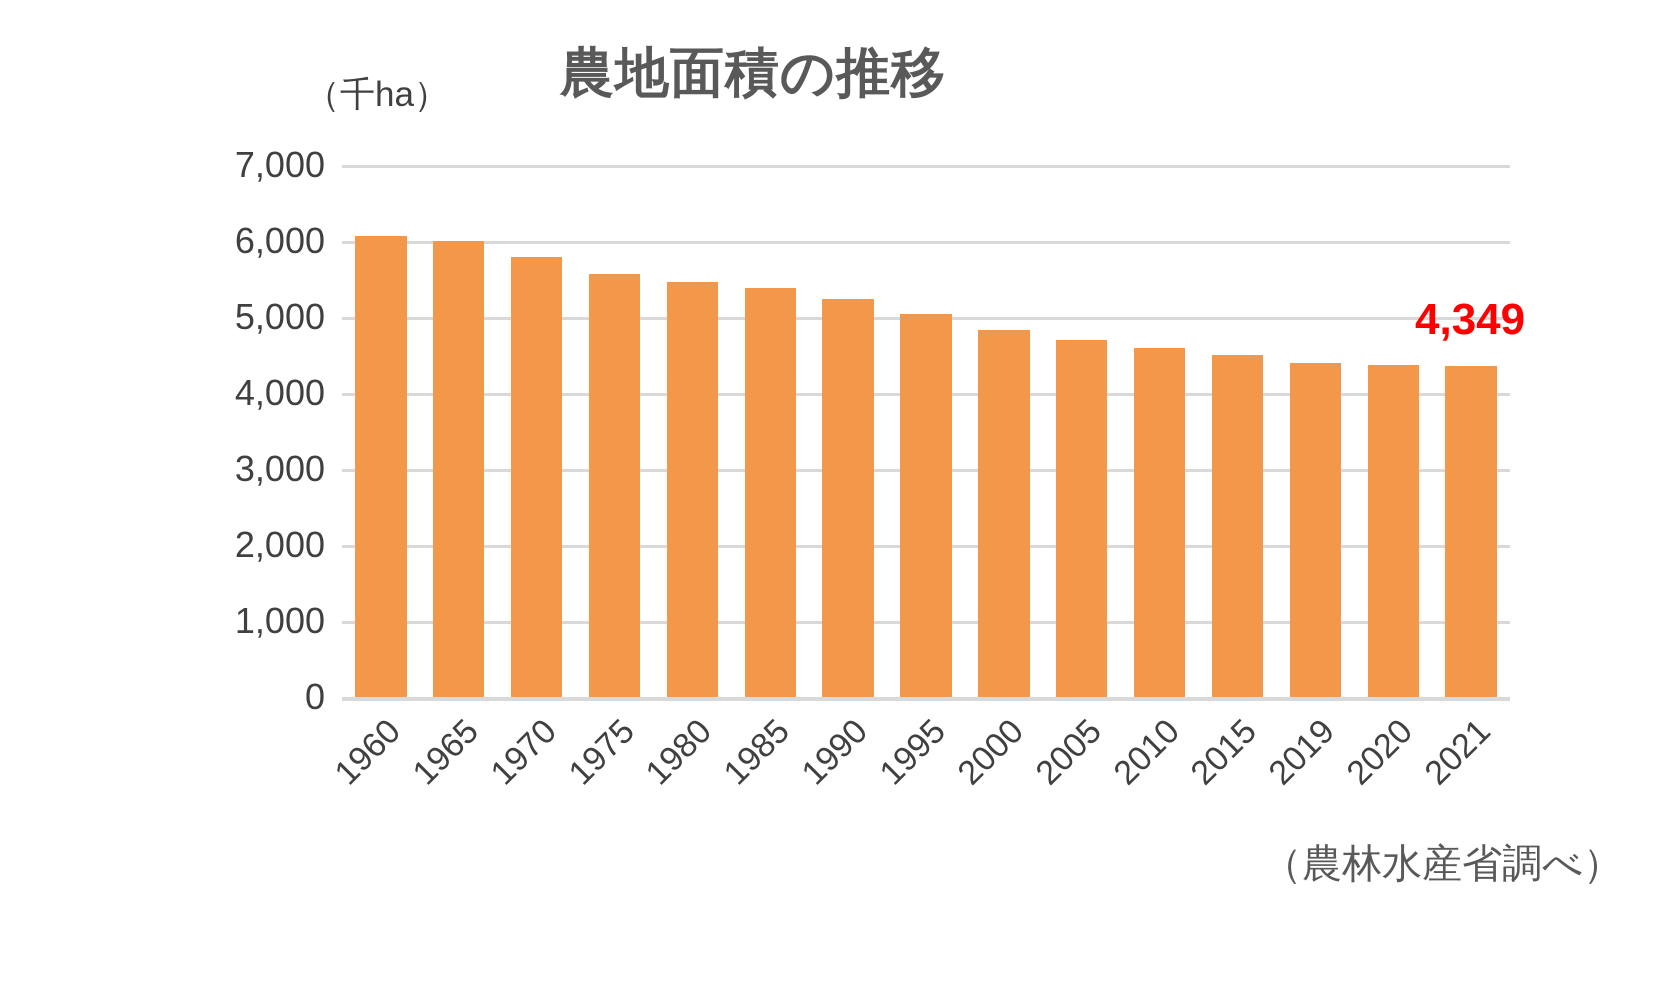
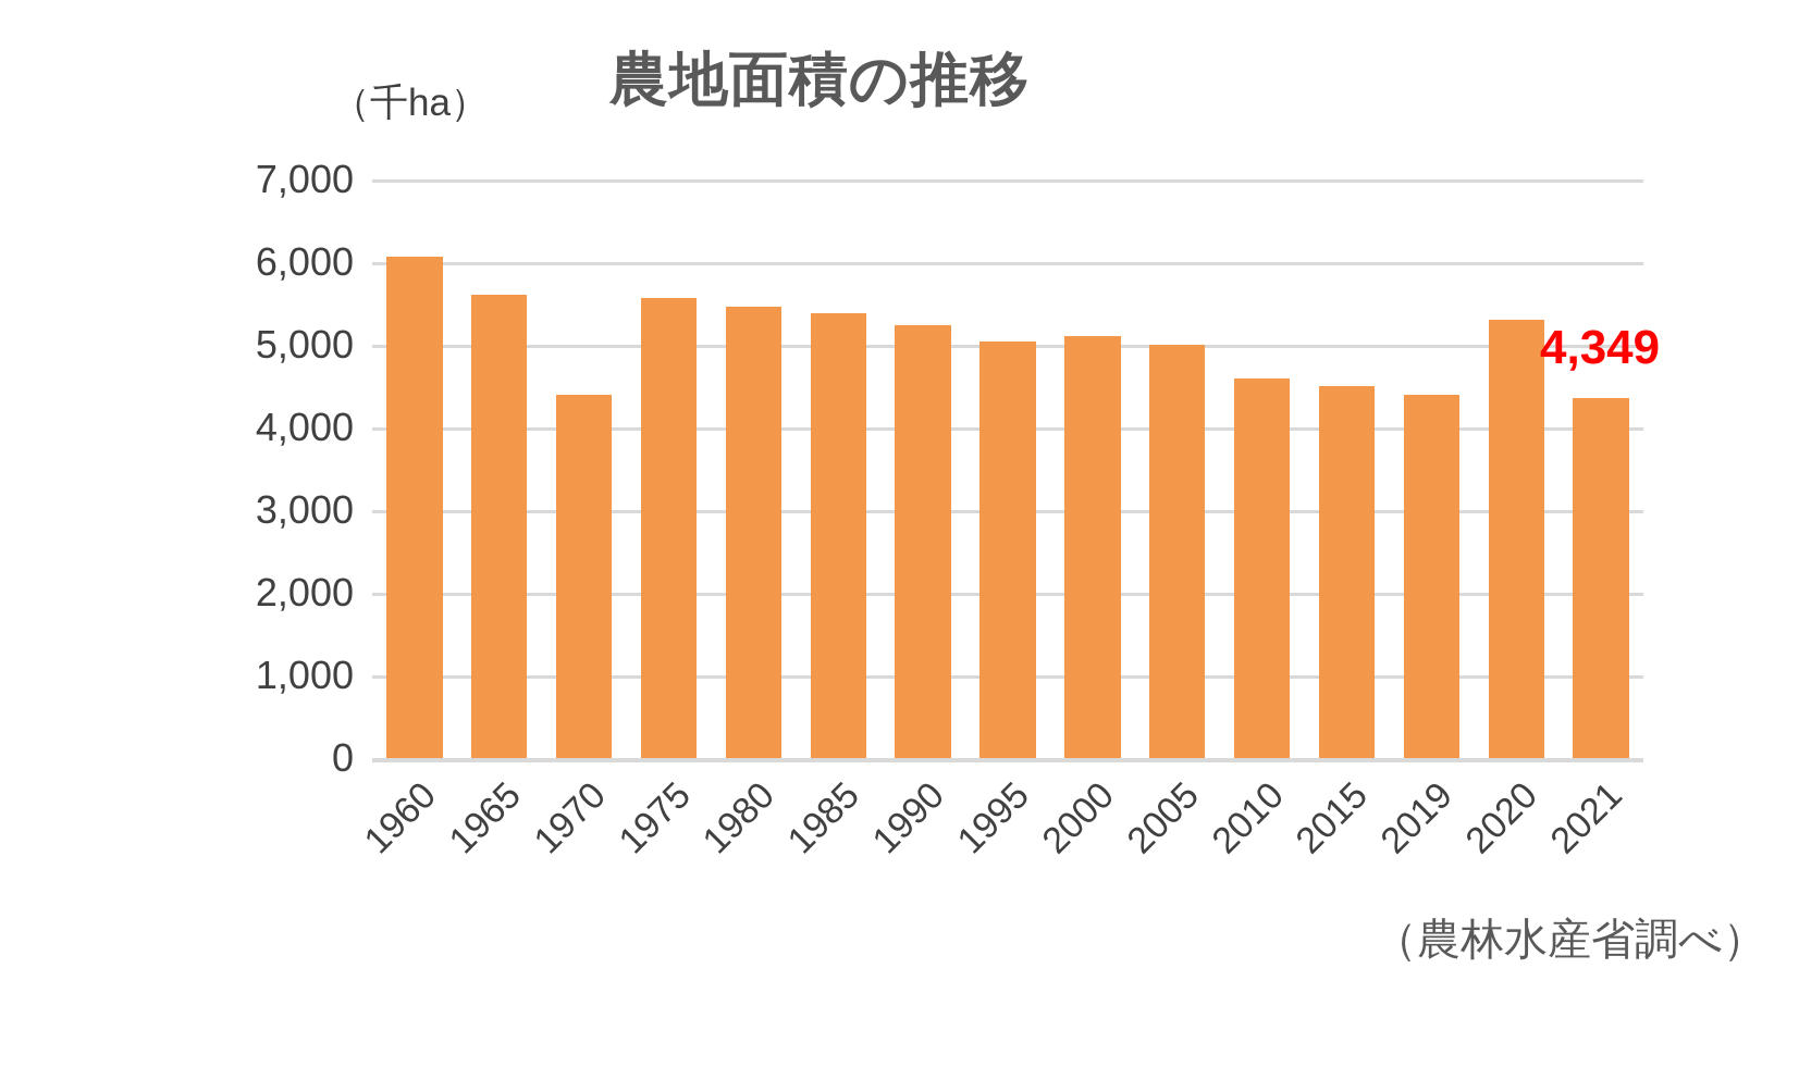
1965: 6000 -> 5600
1970: 5800 -> 4400
2000: 4800 -> 5100
2005: 4700 -> 5000
2020: 4400 -> 5300
